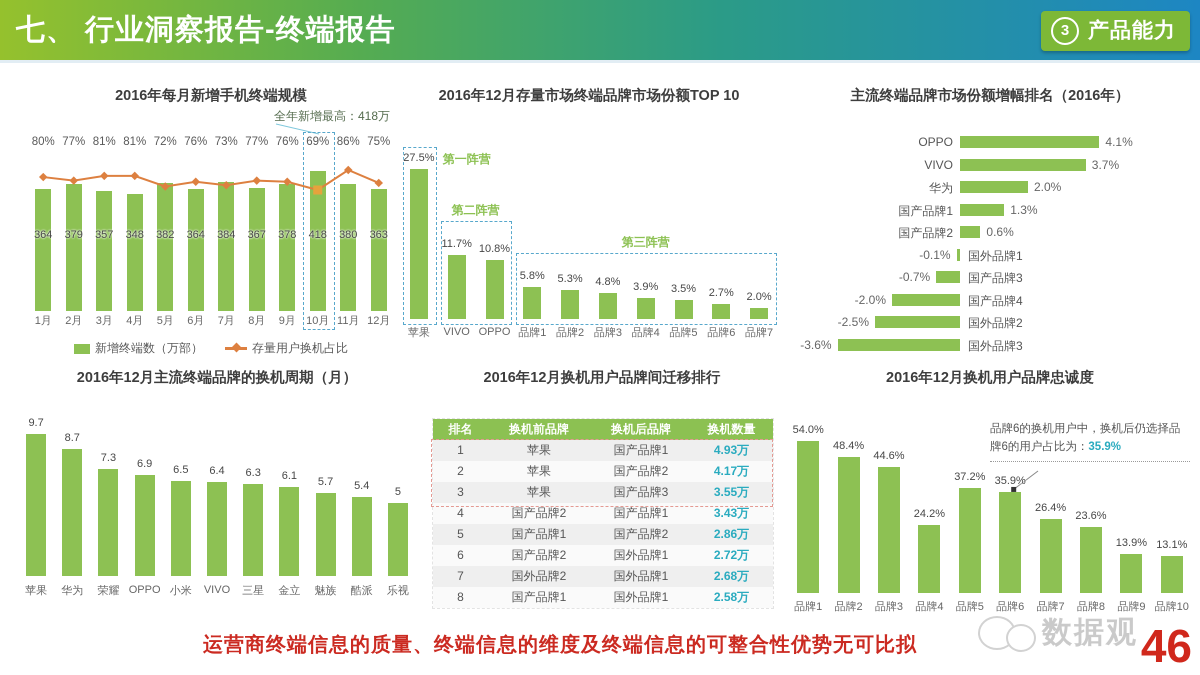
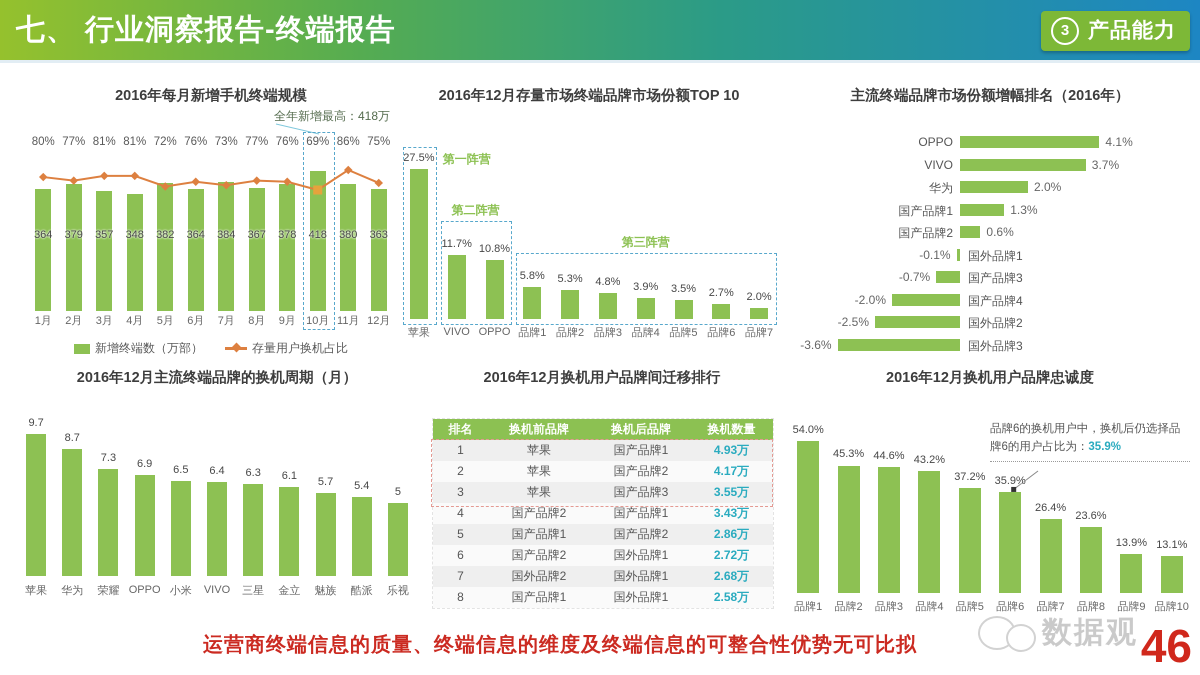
2016年12月换机用户品牌忠诚度/品牌2: 48.4% -> 45.3%
2016年12月换机用户品牌忠诚度/品牌4: 24.2% -> 43.2%
